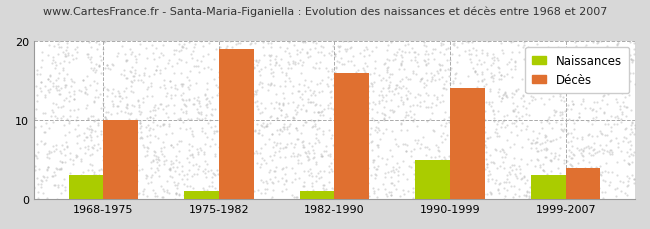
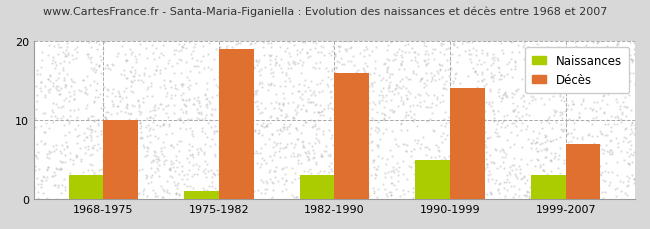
Naissances/1982-1990: 1 -> 3
Décès/1999-2007: 4 -> 7
